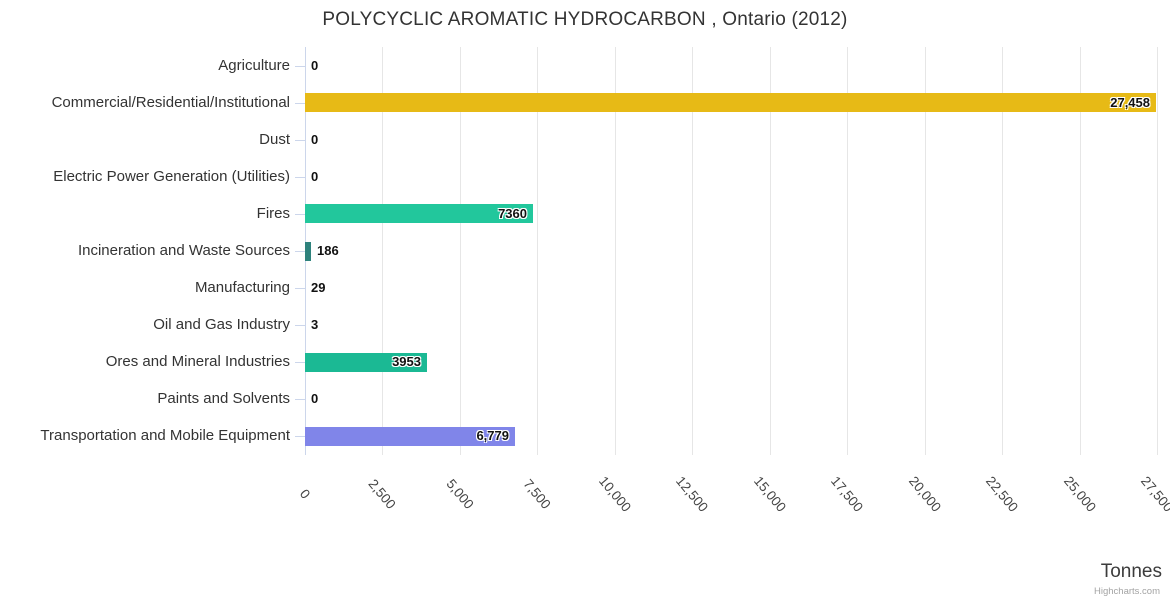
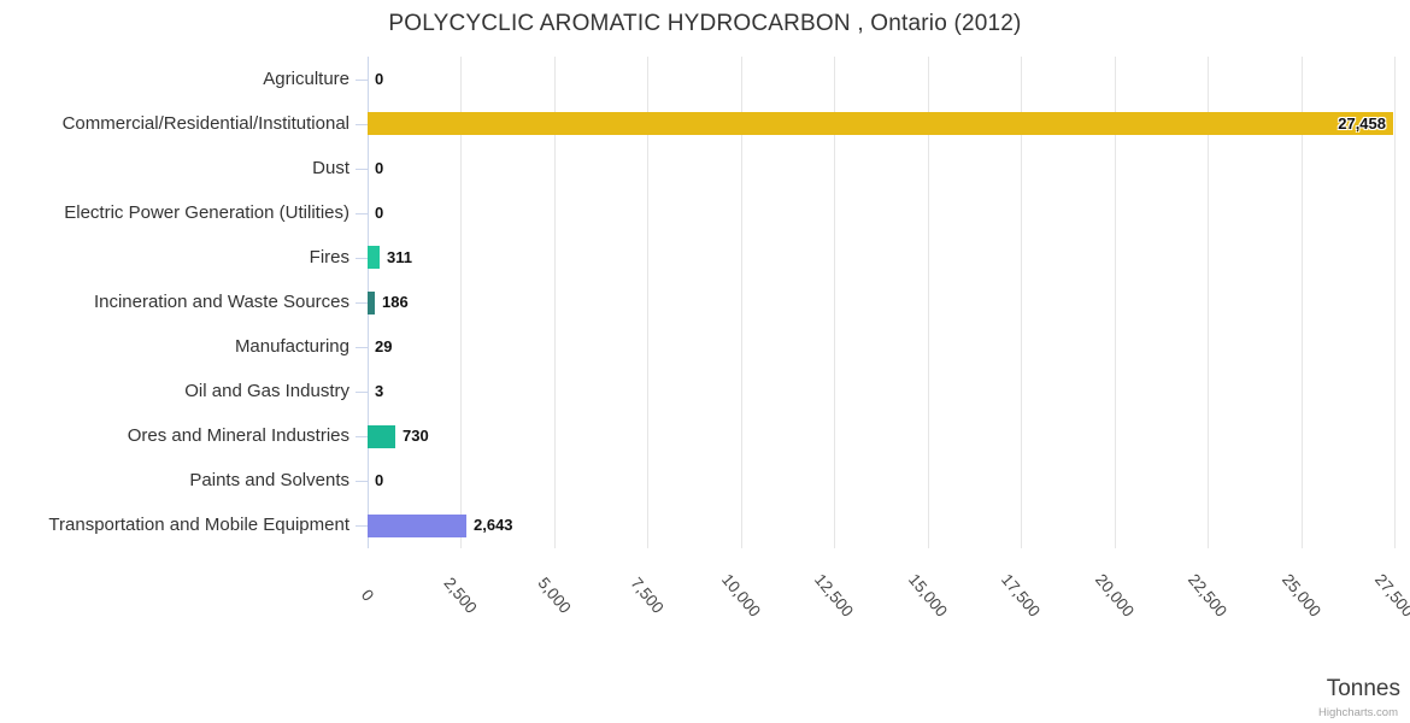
Fires: 7360 -> 311
Ores and Mineral Industries: 3953 -> 730
Transportation and Mobile Equipment: 6,779 -> 2,643
